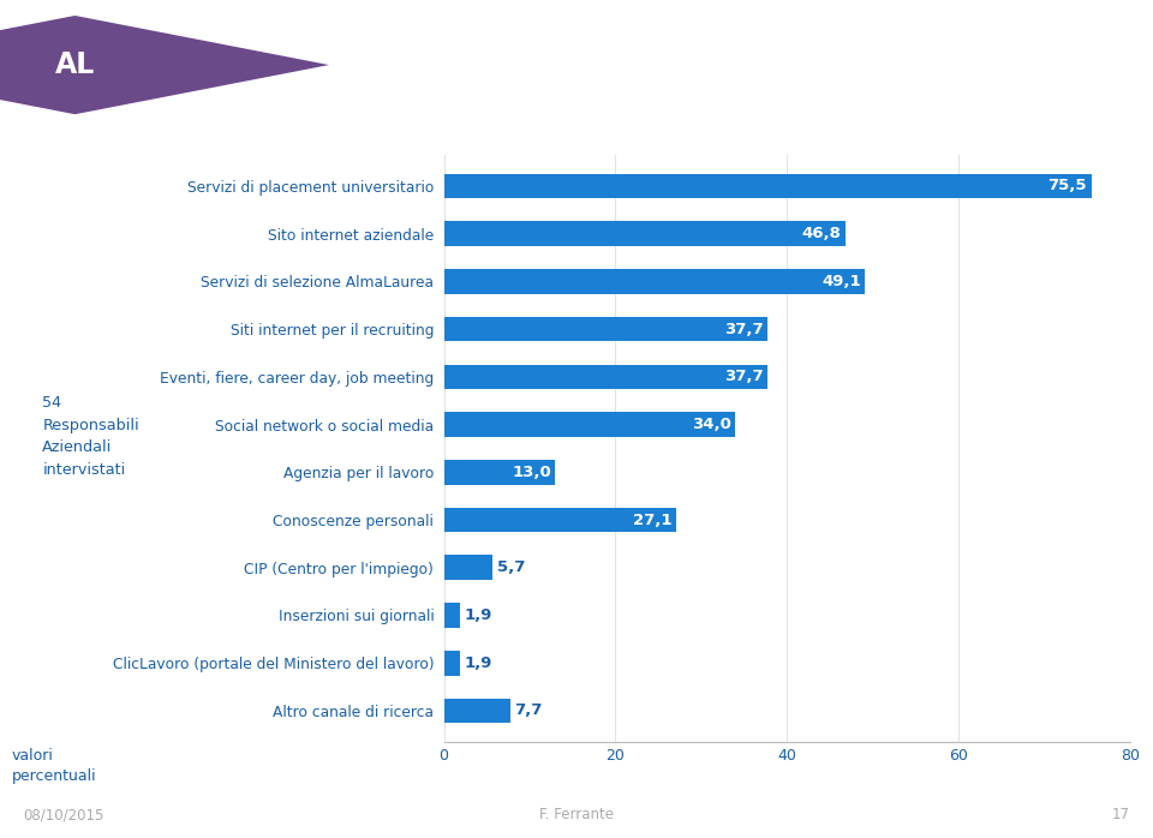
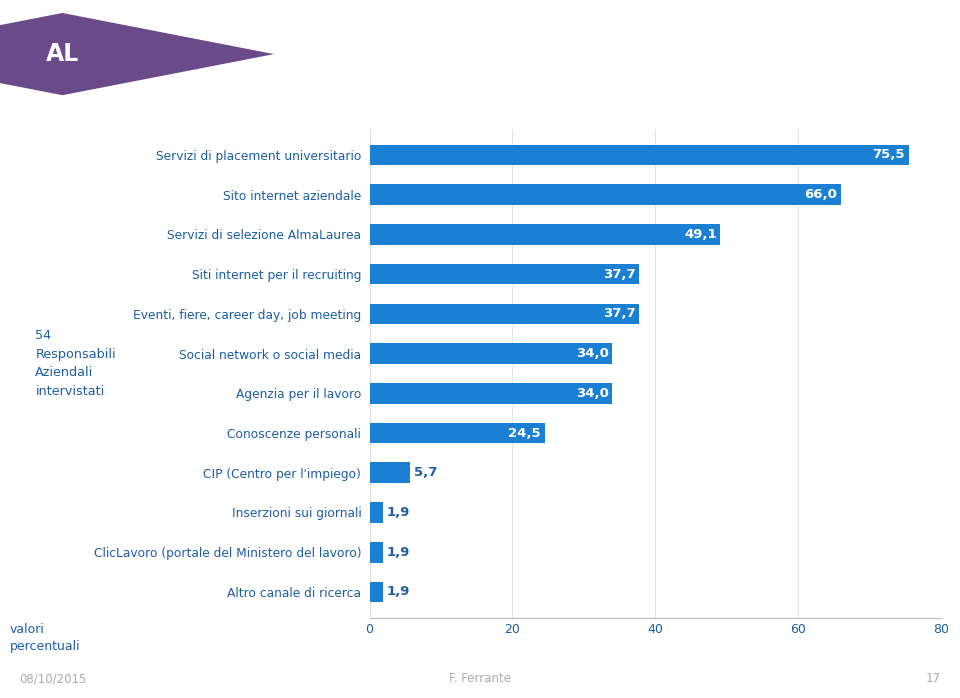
Sito internet aziendale: 46,8 -> 66,0
Agenzia per il lavoro: 13,0 -> 34,0
Conoscenze personali: 27,1 -> 24,5
Altro canale di ricerca: 7,7 -> 1,9
